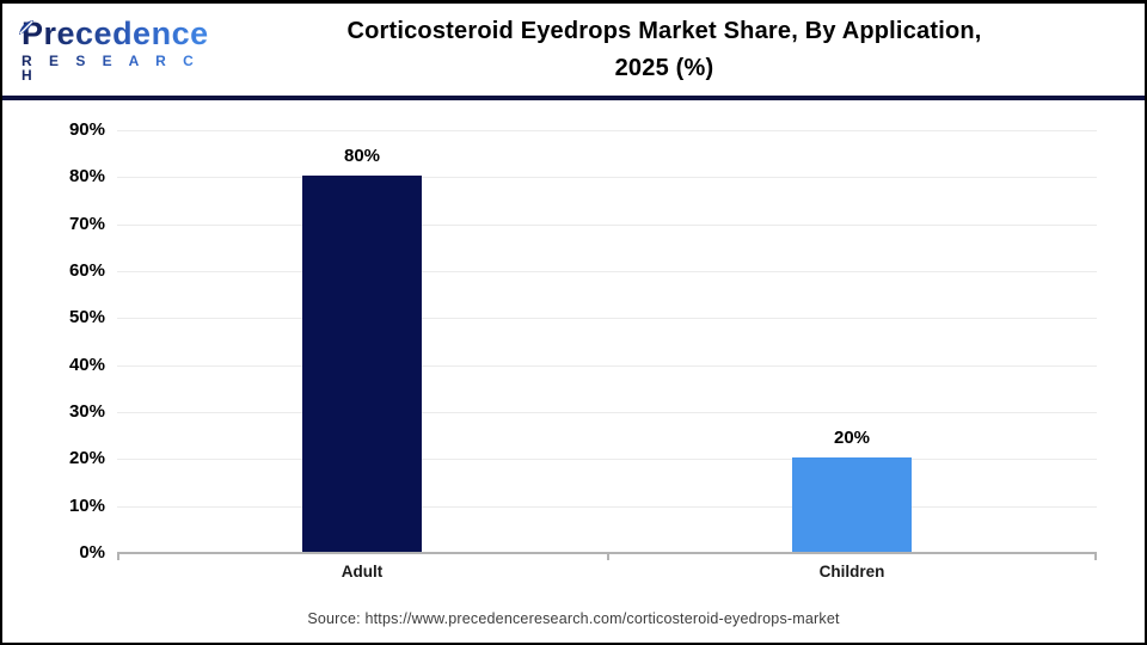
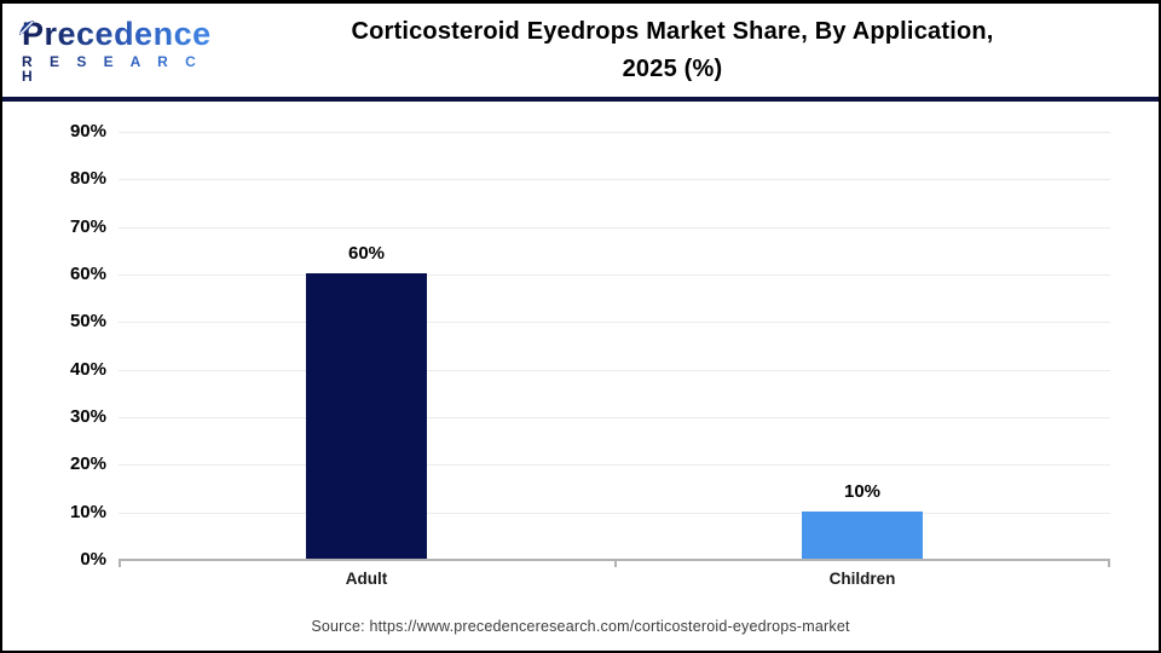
Adult: 80% -> 60%
Children: 20% -> 10%
